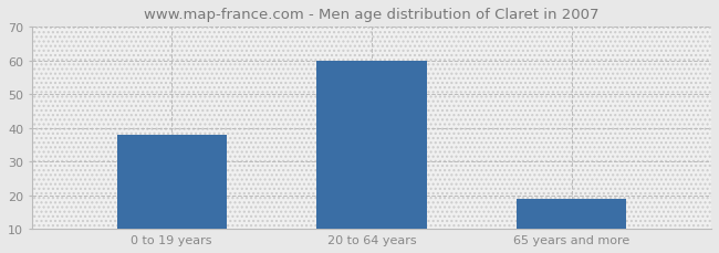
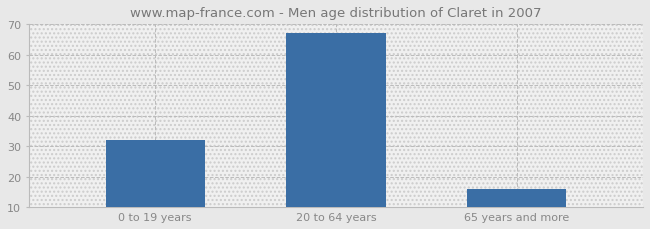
0 to 19 years: 38 -> 32
20 to 64 years: 60 -> 67
65 years and more: 19 -> 16
